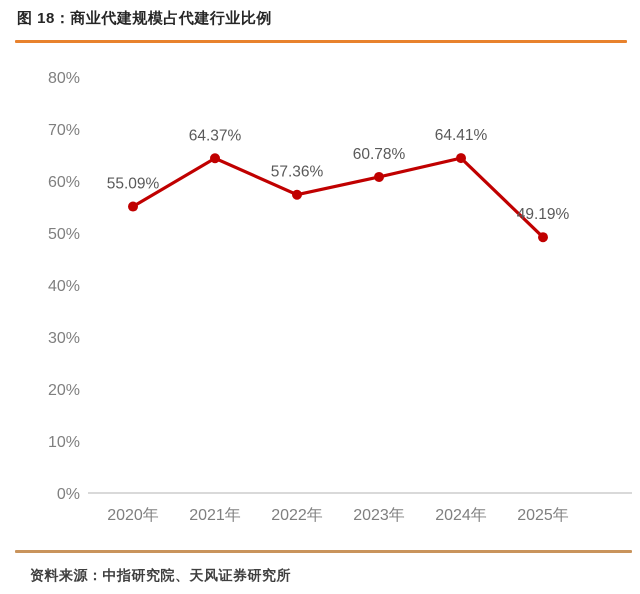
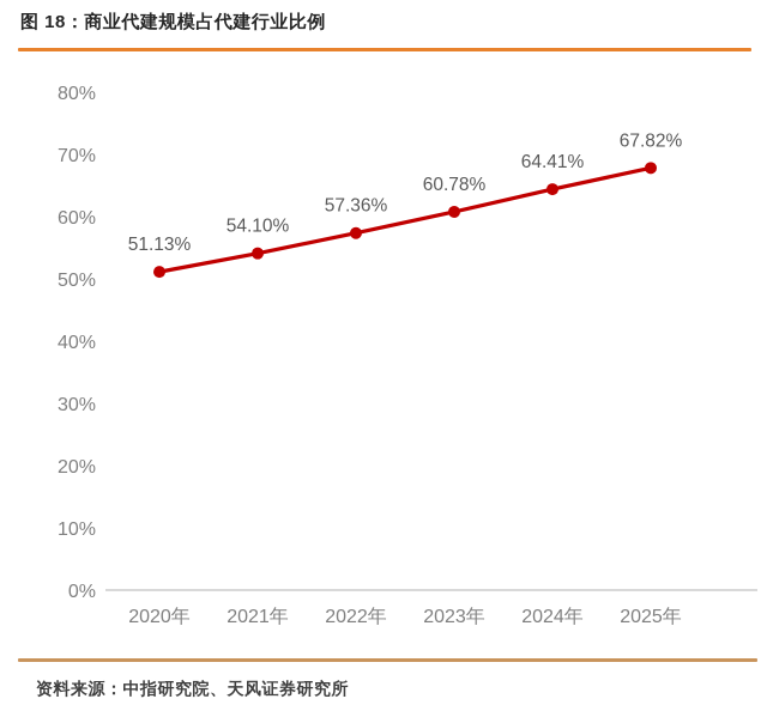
2020年: 55.09% -> 51.13%
2021年: 64.37% -> 54.10%
2025年: 49.19% -> 67.82%
